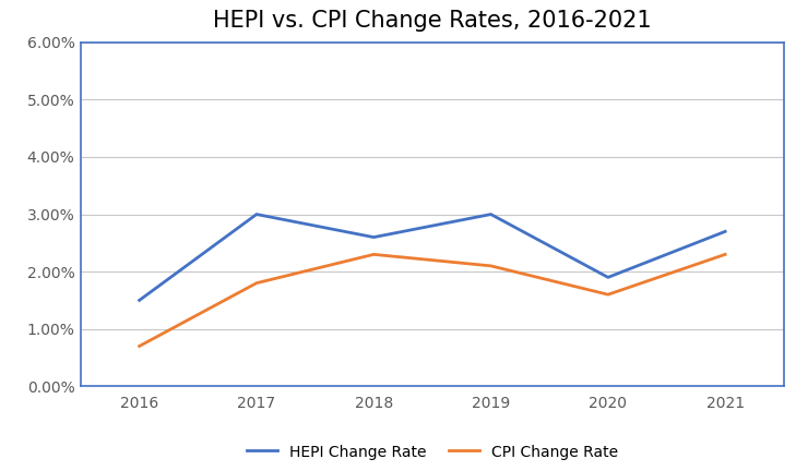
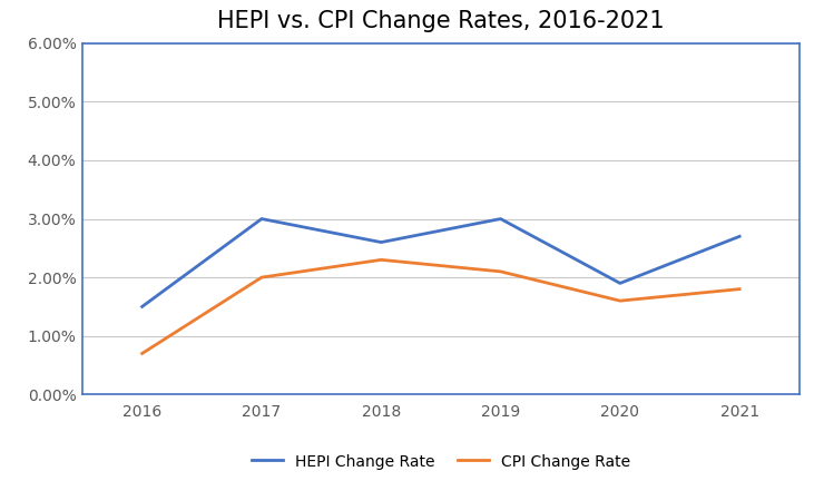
CPI Change Rate/2017: 1.8% -> 2.0%
CPI Change Rate/2021: 2.3% -> 1.8%
